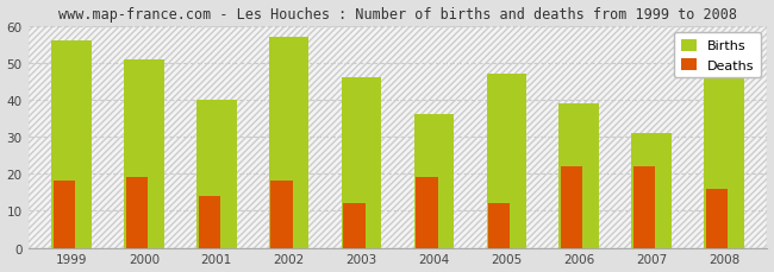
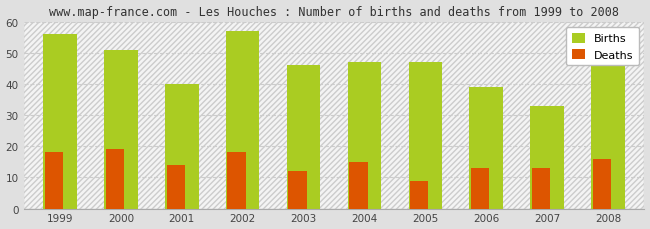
Deaths/2004: 19 -> 15
Births/2004: 36 -> 47
Deaths/2005: 12 -> 9
Deaths/2006: 22 -> 13
Deaths/2007: 22 -> 13
Births/2007: 31 -> 33
